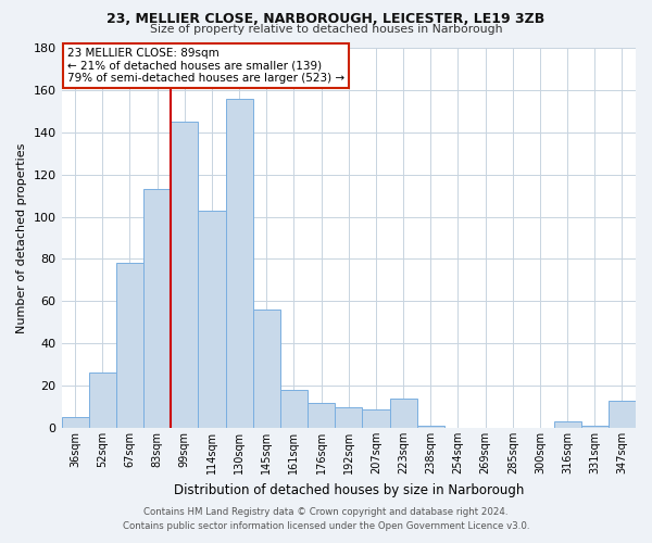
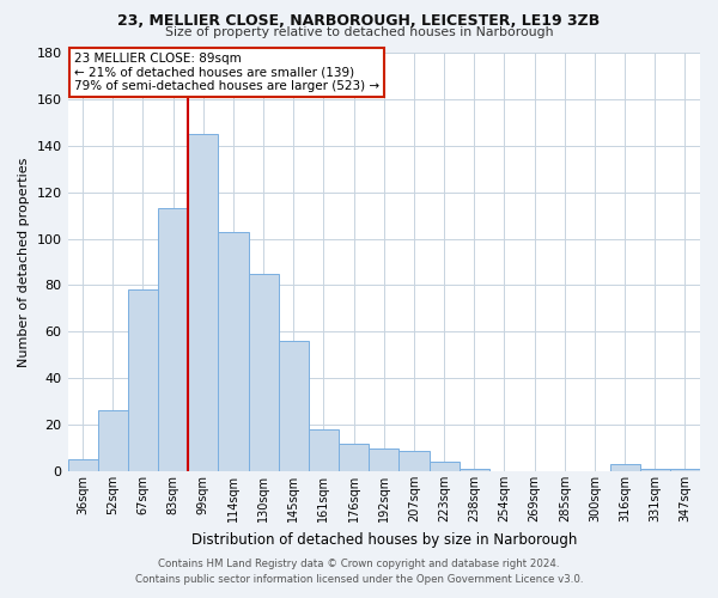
130sqm: 156 -> 85
223sqm: 14 -> 4
347sqm: 13 -> 1
